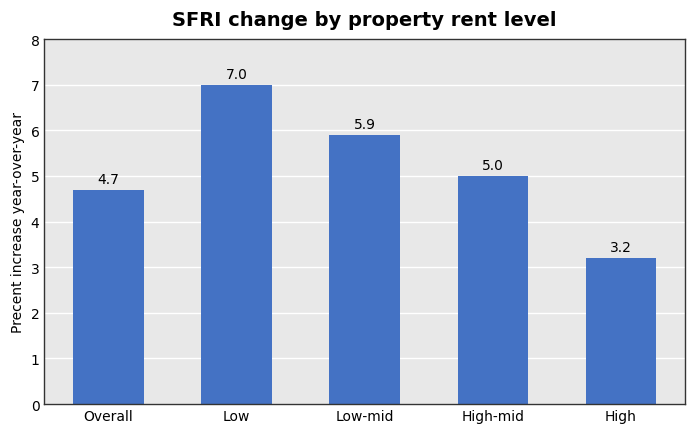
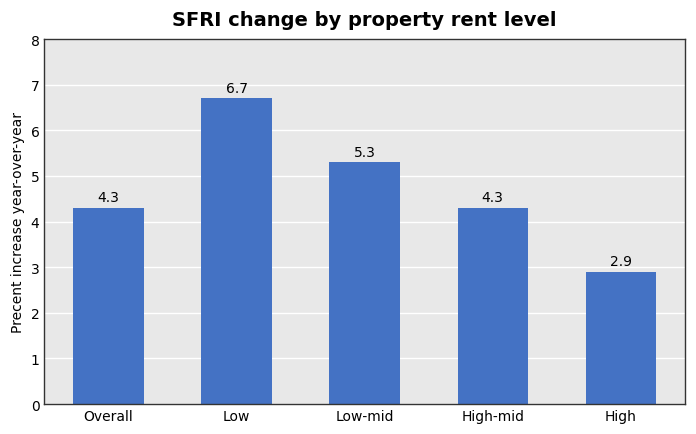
Overall: 4.7 -> 4.3
Low: 7.0 -> 6.7
Low-mid: 5.9 -> 5.3
High-mid: 5.0 -> 4.3
High: 3.2 -> 2.9
